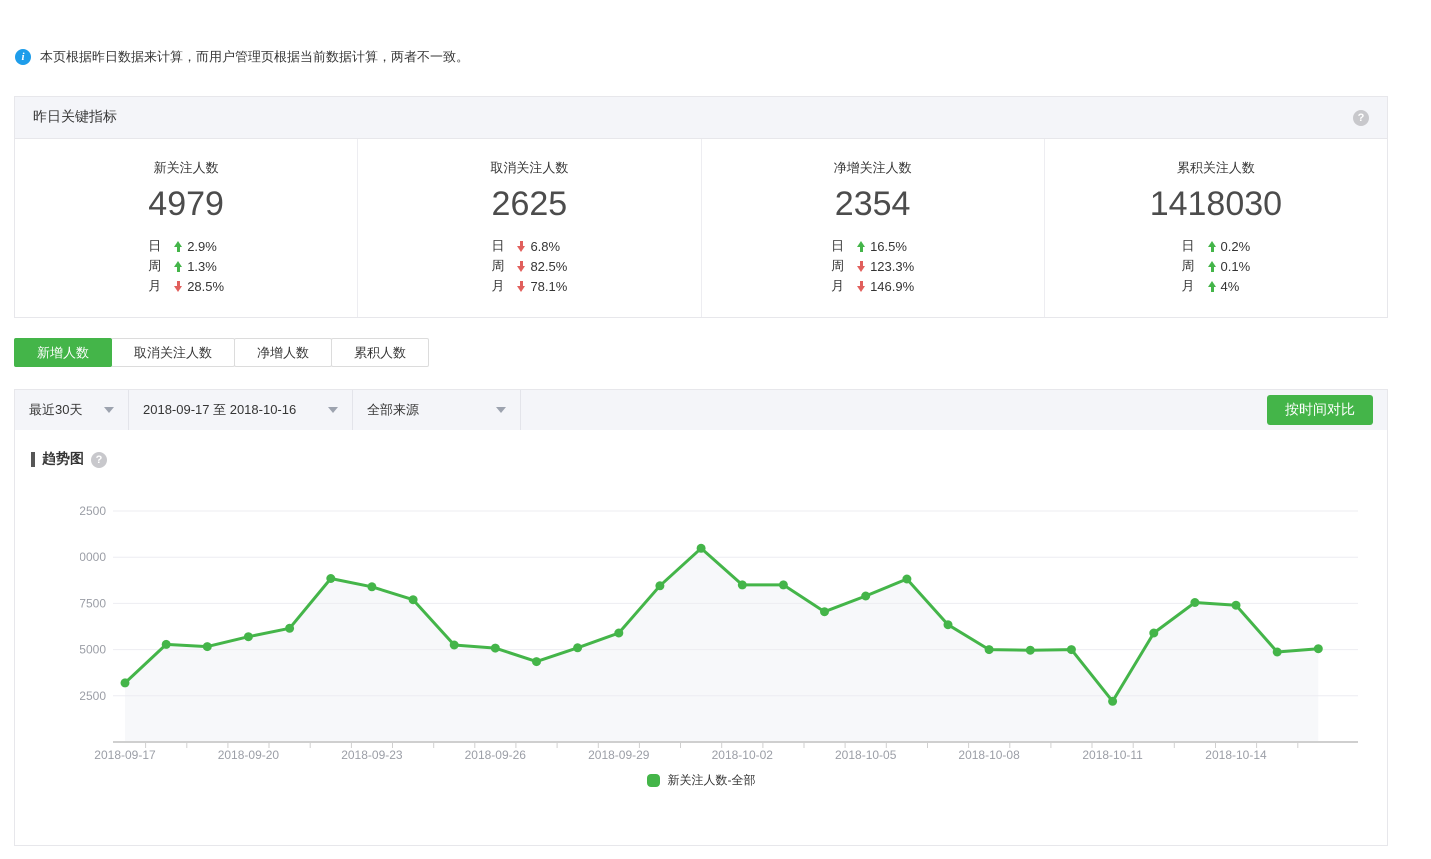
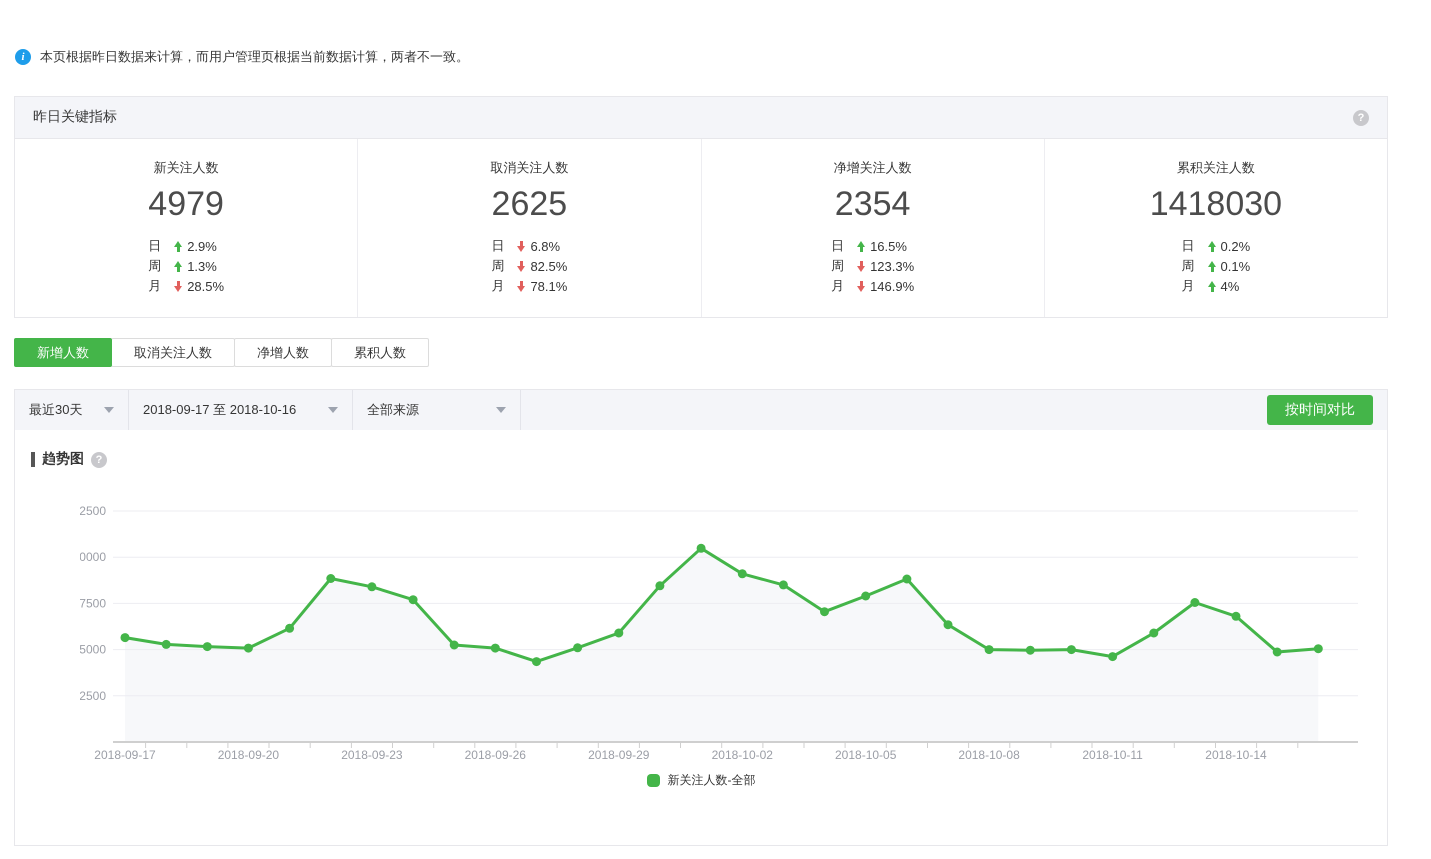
2018-09-17: 3200 -> 5600
2018-09-20: 5700 -> 5100
2018-10-02: 8500 -> 9100
2018-10-11: 2200 -> 4600
2018-10-14: 7400 -> 6800
